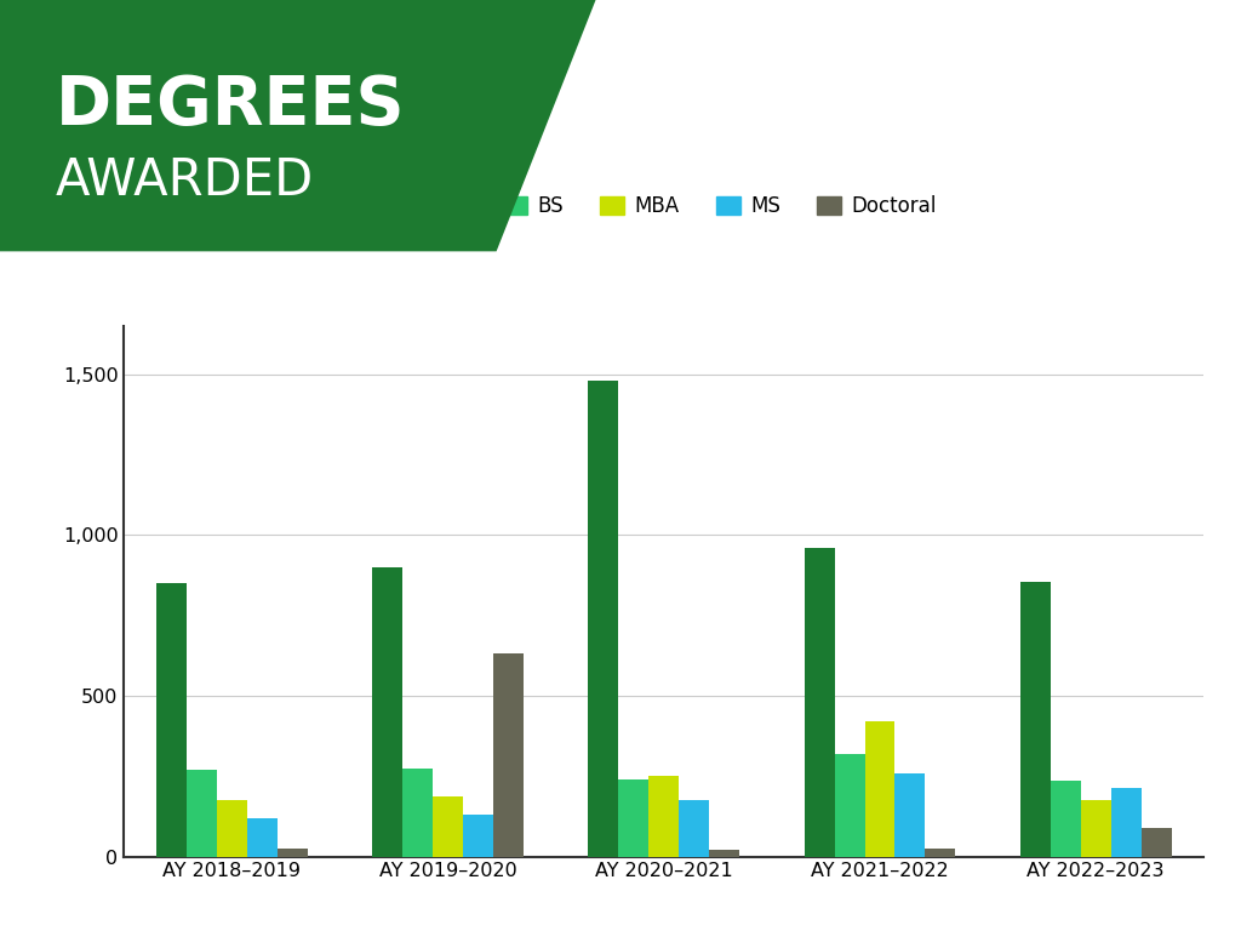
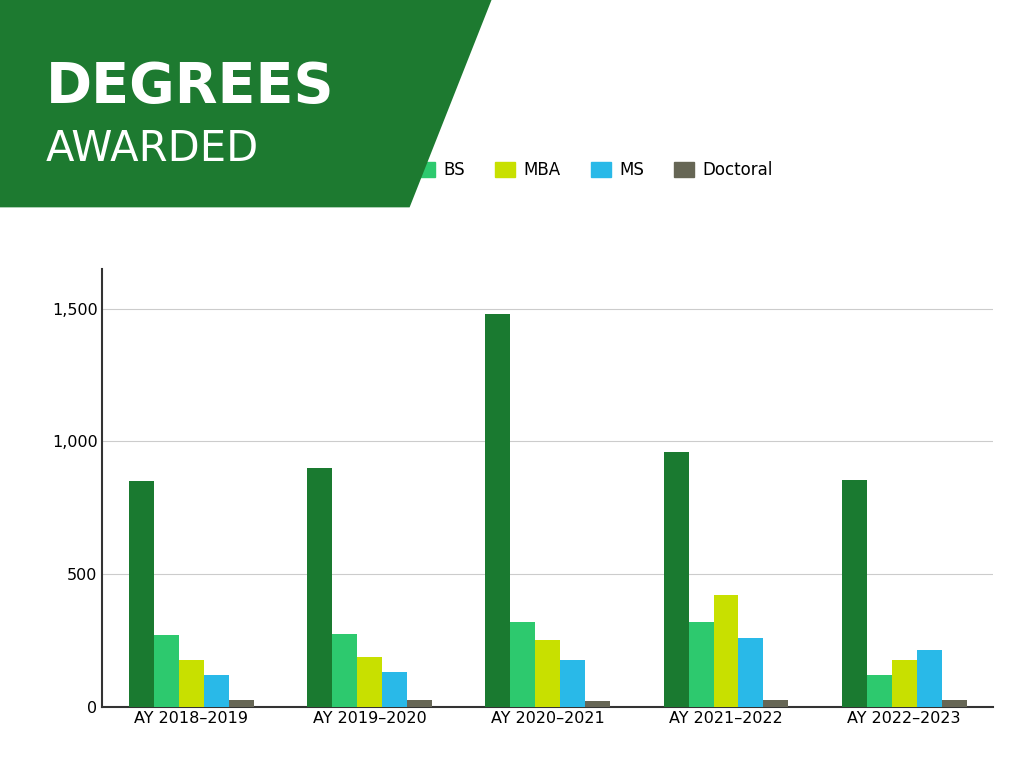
Doctoral/AY 2019–2020: 630 -> 25
BS/AY 2020–2021: 240 -> 320
BS/AY 2022–2023: 235 -> 120
Doctoral/AY 2022–2023: 90 -> 25
